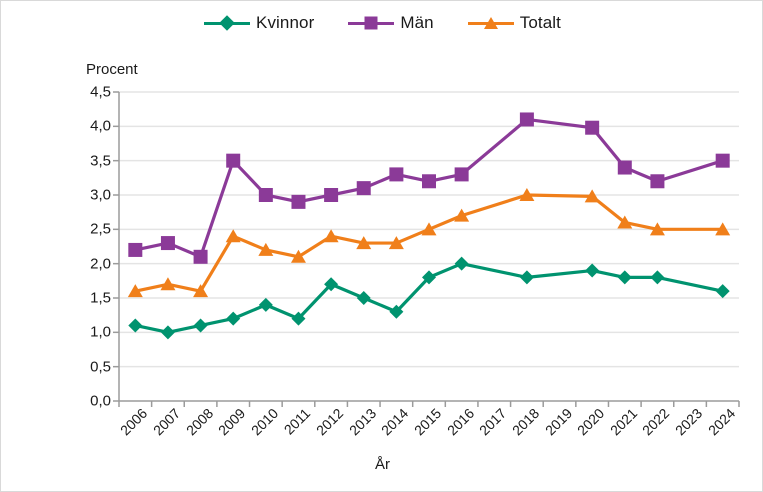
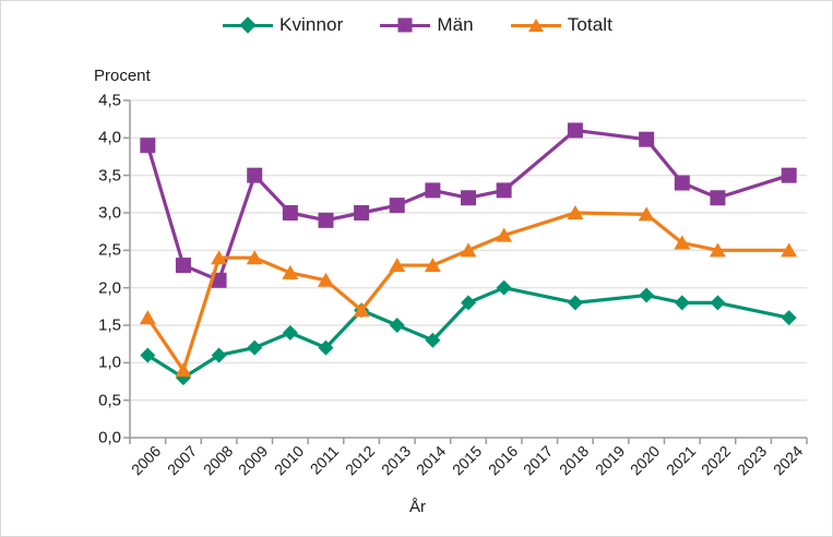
Män/2006: 2,2 -> 3,9
Kvinnor/2007: 1,0 -> 0,8
Totalt/2007: 1,7 -> 0,9
Totalt/2008: 1,6 -> 2,4
Totalt/2012: 2,4 -> 1,7
